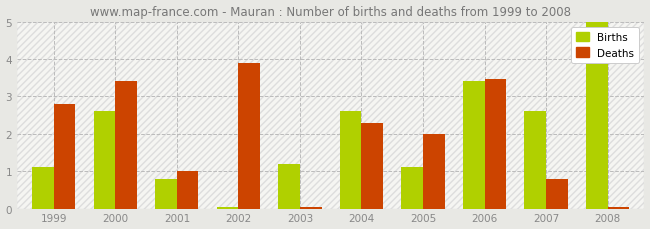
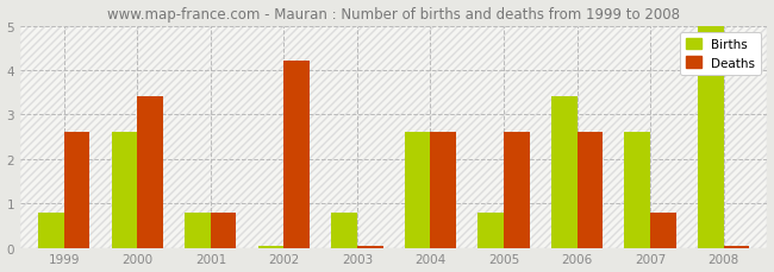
Births/1999: 1.10 -> 0.80
Deaths/1999: 2.80 -> 2.60
Deaths/2001: 1.00 -> 0.80
Deaths/2002: 3.90 -> 4.20
Births/2003: 1.20 -> 0.80
Deaths/2004: 2.30 -> 2.60
Births/2005: 1.10 -> 0.80
Deaths/2005: 2.00 -> 2.60
Deaths/2006: 3.45 -> 2.60
